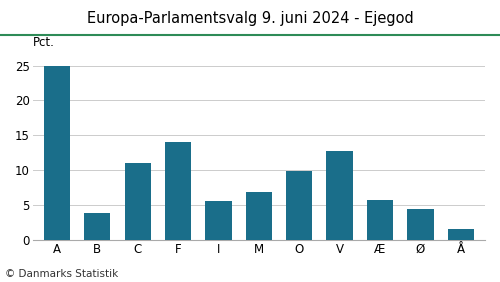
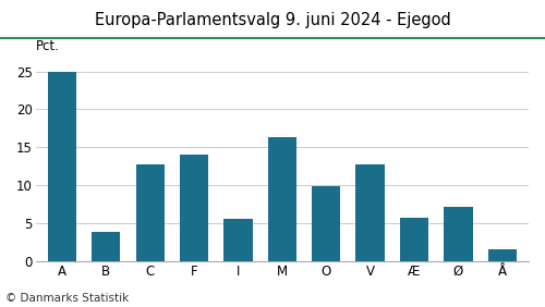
C: 11.1 -> 12.8
M: 6.9 -> 16.4
Ø: 4.4 -> 7.2
